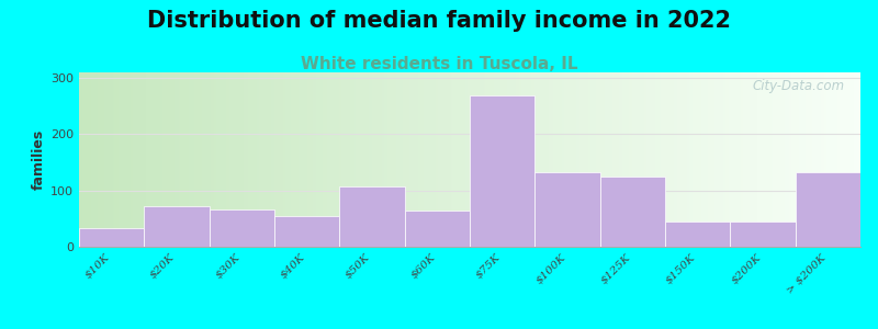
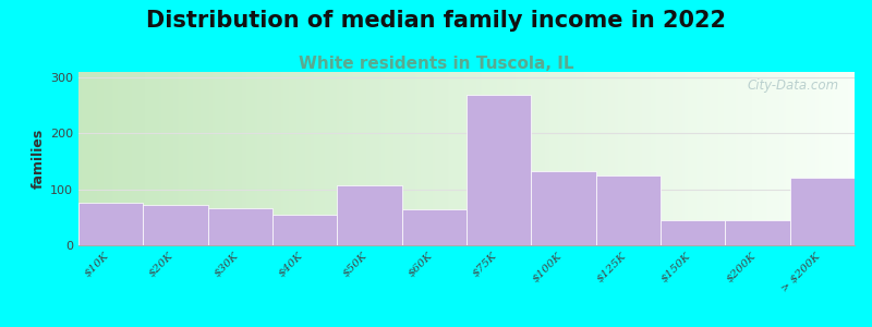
$10K: 33 -> 76
> $200K: 133 -> 120
